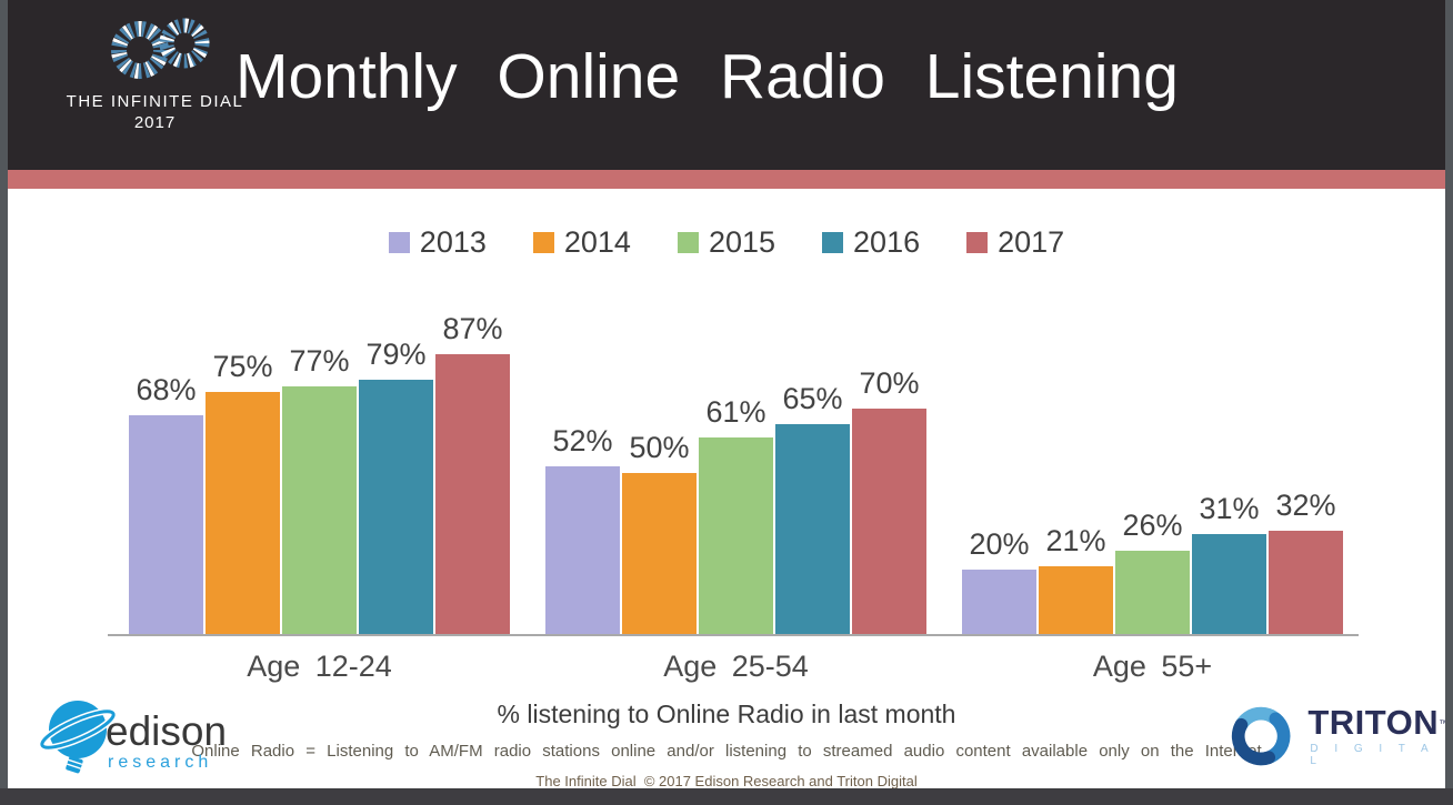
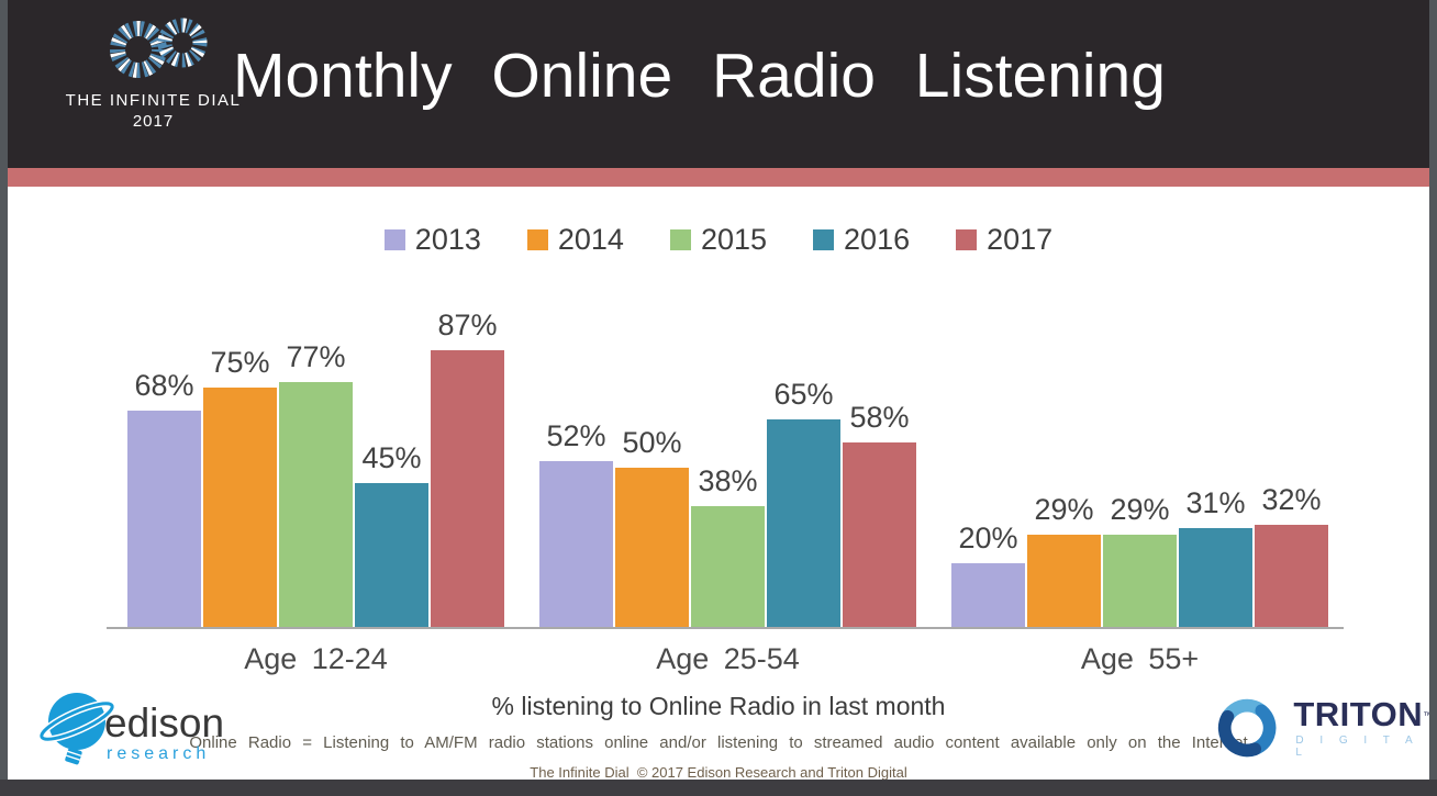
2016/Age 12-24: 79% -> 45%
2015/Age 25-54: 61% -> 38%
2017/Age 25-54: 70% -> 58%
2014/Age 55+: 21% -> 29%
2015/Age 55+: 26% -> 29%
